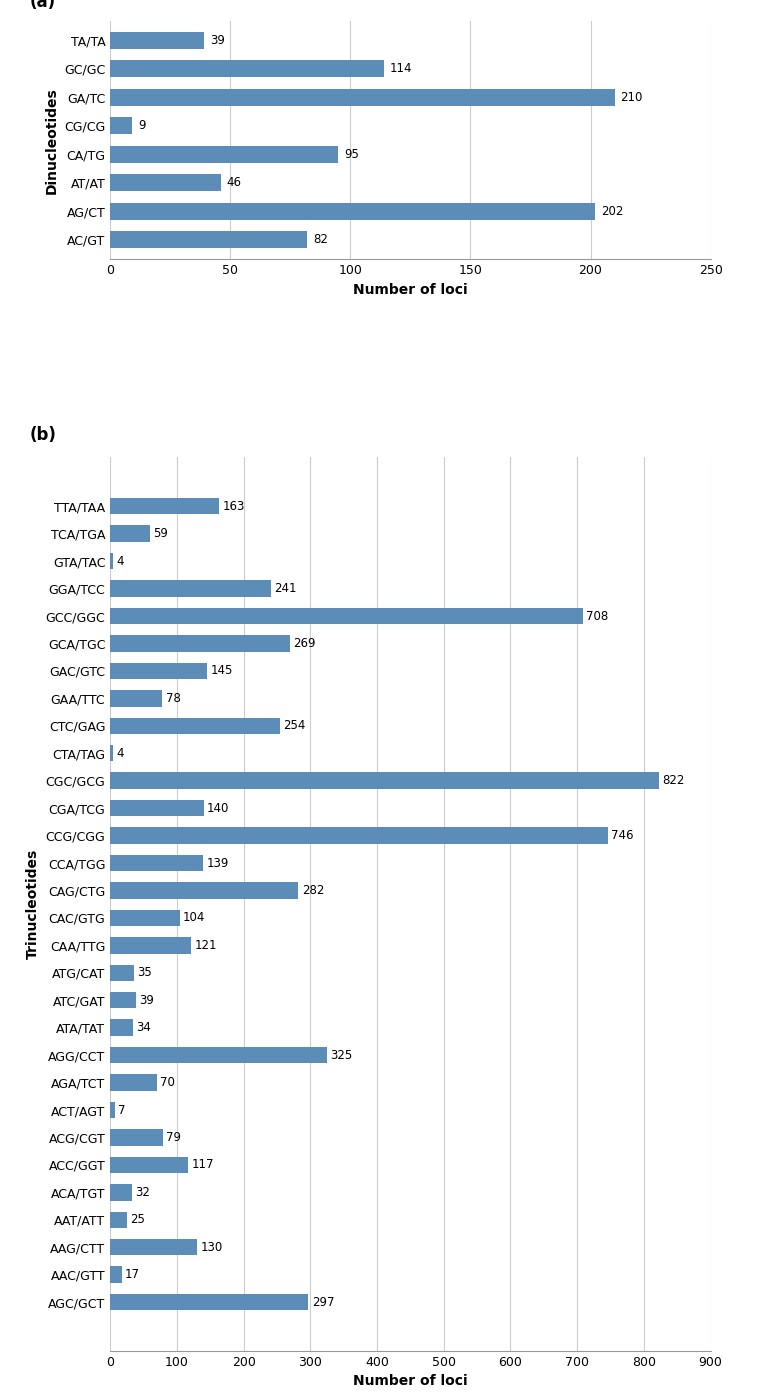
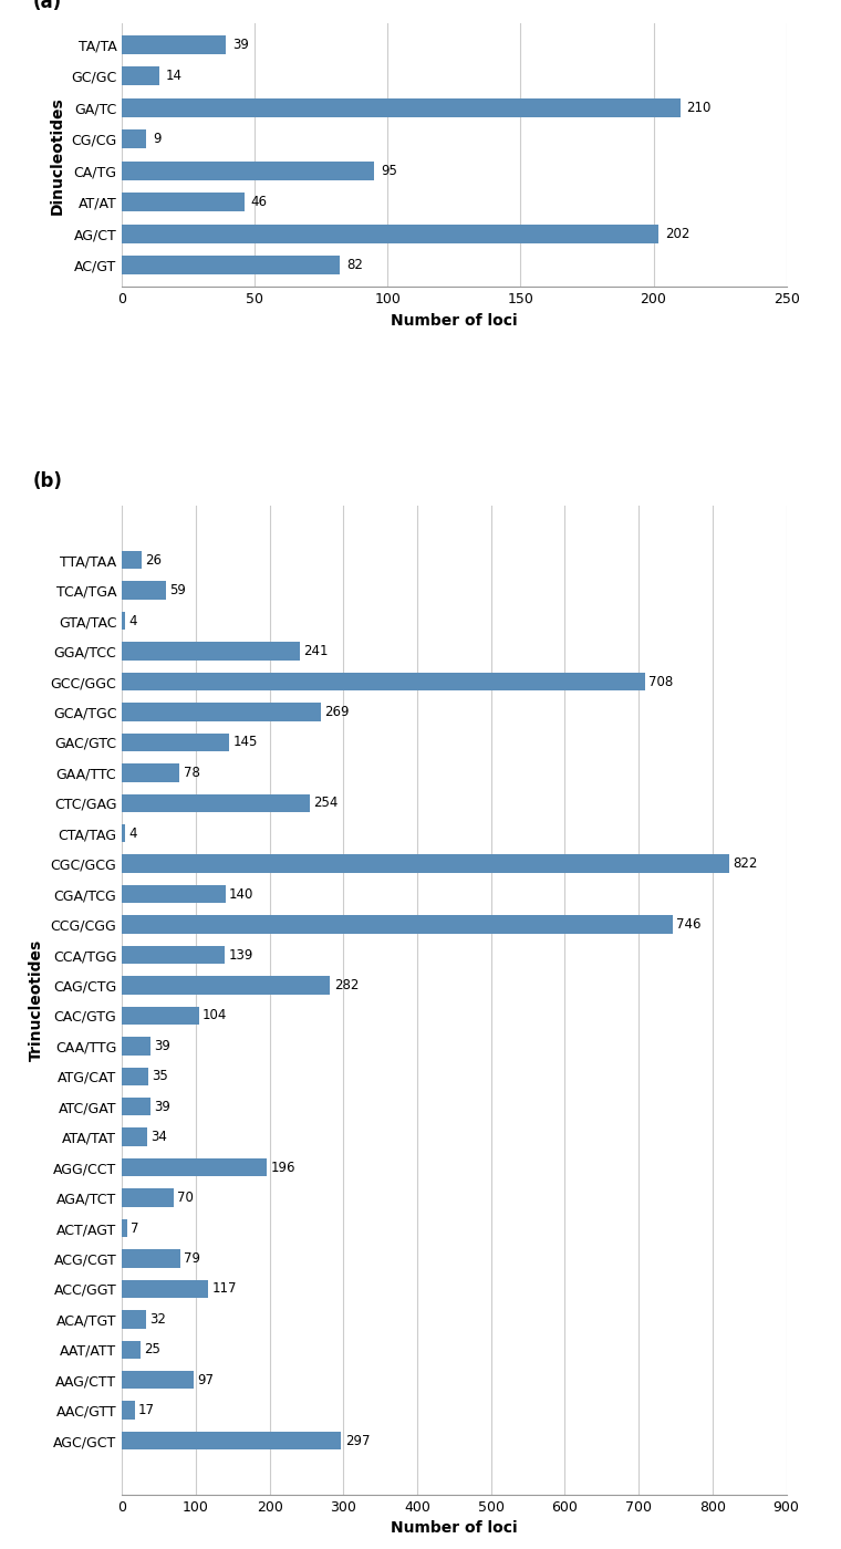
GC/GC: 114 -> 14
TTA/TAA: 163 -> 26
CAA/TTG: 121 -> 39
AGG/CCT: 325 -> 196
AAG/CTT: 130 -> 97
